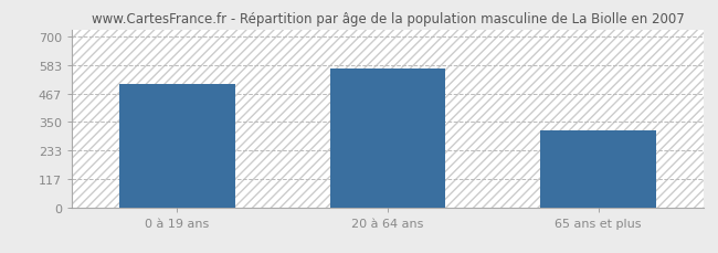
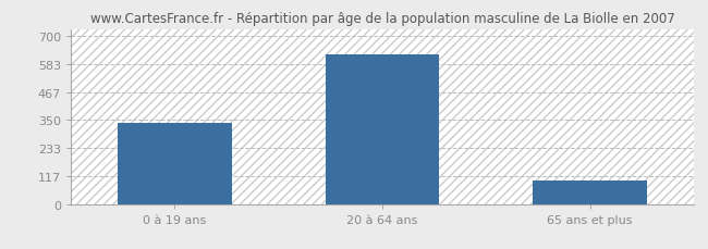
0 à 19 ans: 505 -> 340
20 à 64 ans: 570 -> 622
65 ans et plus: 315 -> 100
